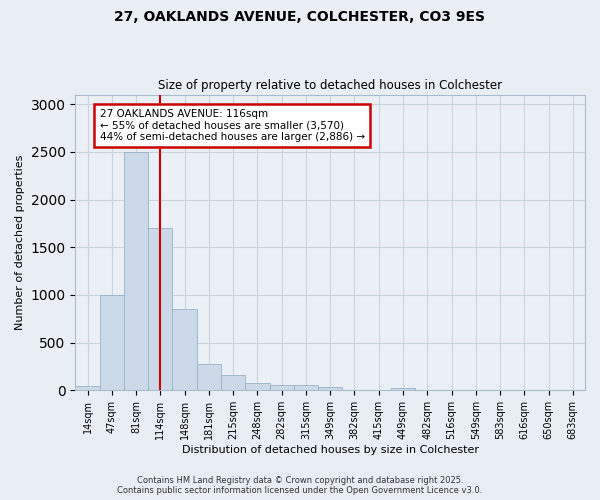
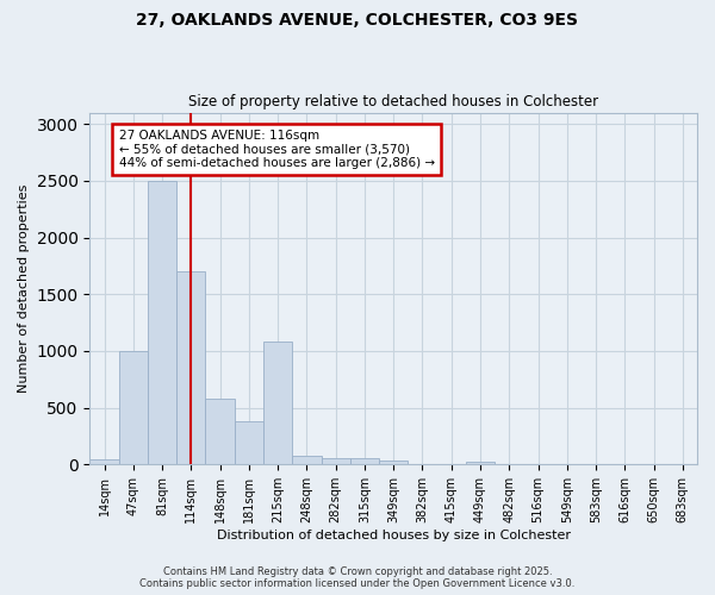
148sqm: 850 -> 580
181sqm: 280 -> 380
215sqm: 160 -> 1080
